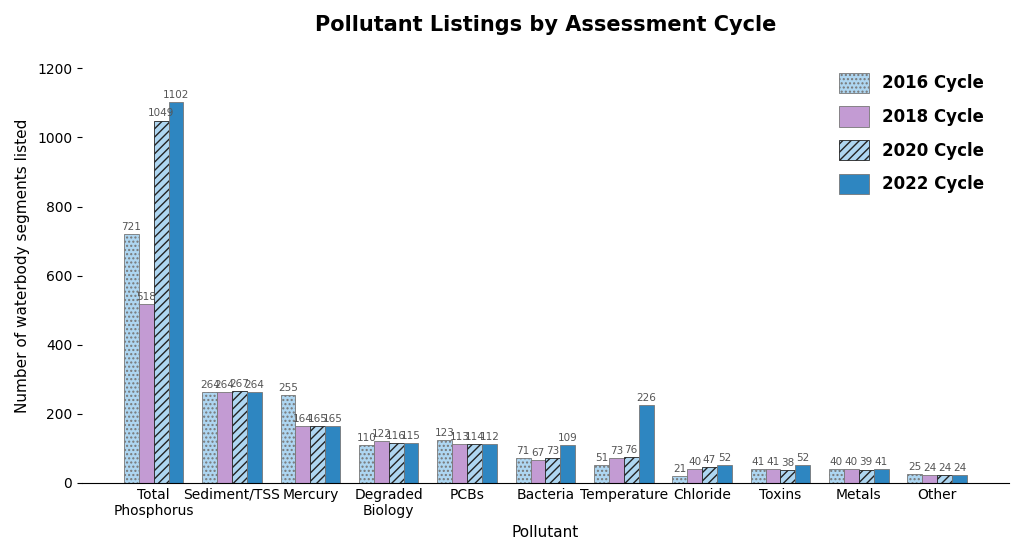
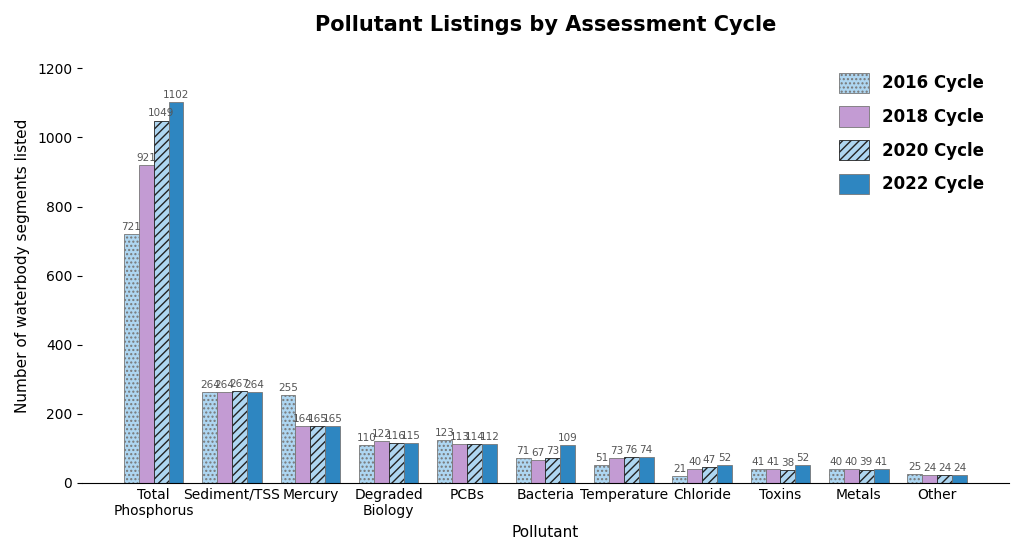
2018 Cycle/Total Phosphorus: 518 -> 921
2022 Cycle/Temperature: 226 -> 74
